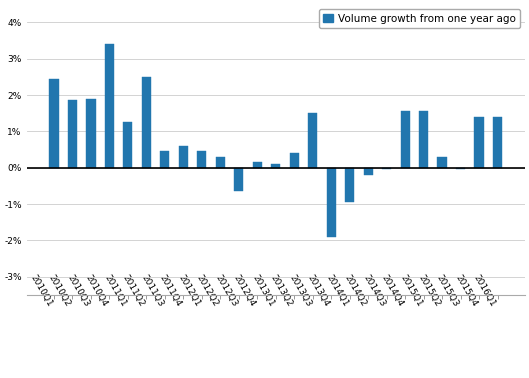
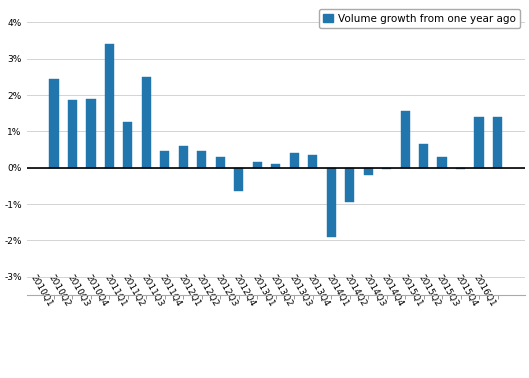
2013Q3: 1.50% -> 0.35%
2015Q1: 1.55% -> 0.65%
